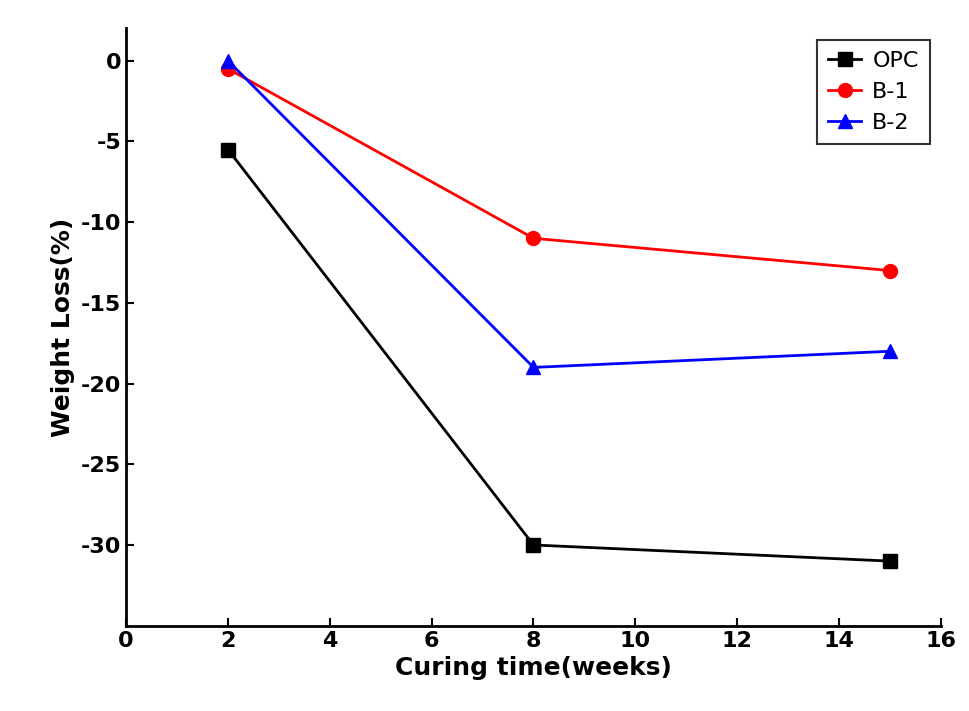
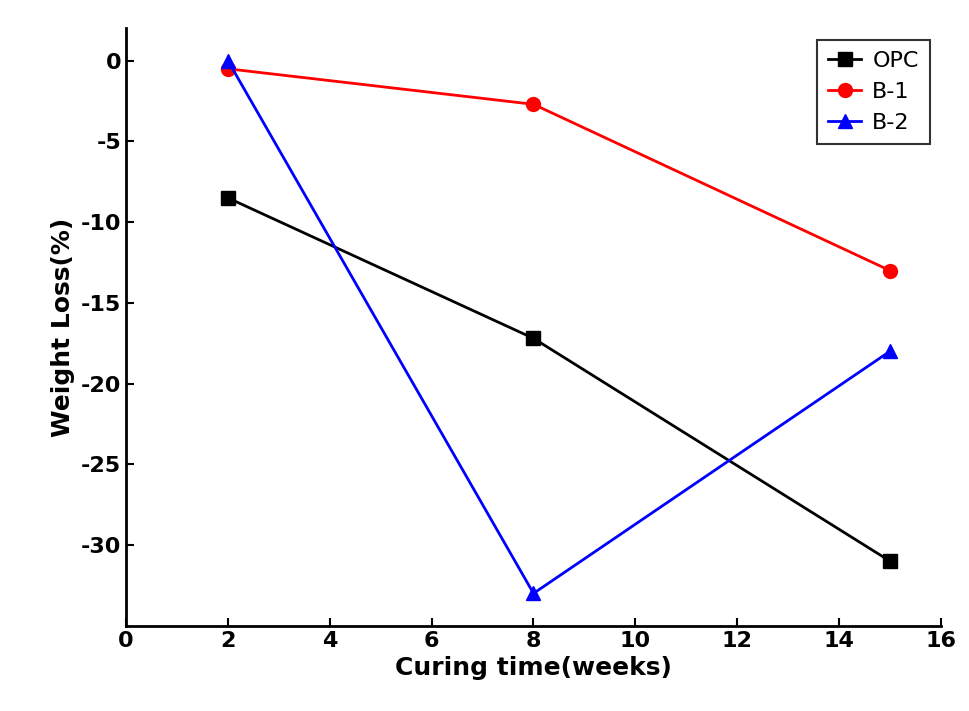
OPC/2: -5.5 -> -8.5
OPC/8: -30.0 -> -17.2
B-1/8: -11.0 -> -2.7
B-2/8: -19 -> -33
